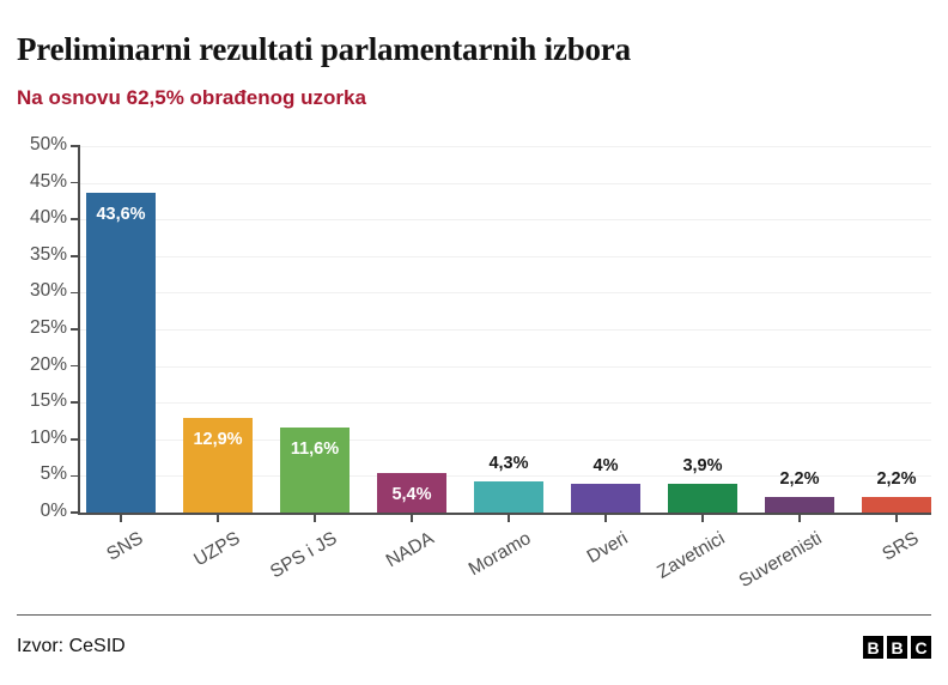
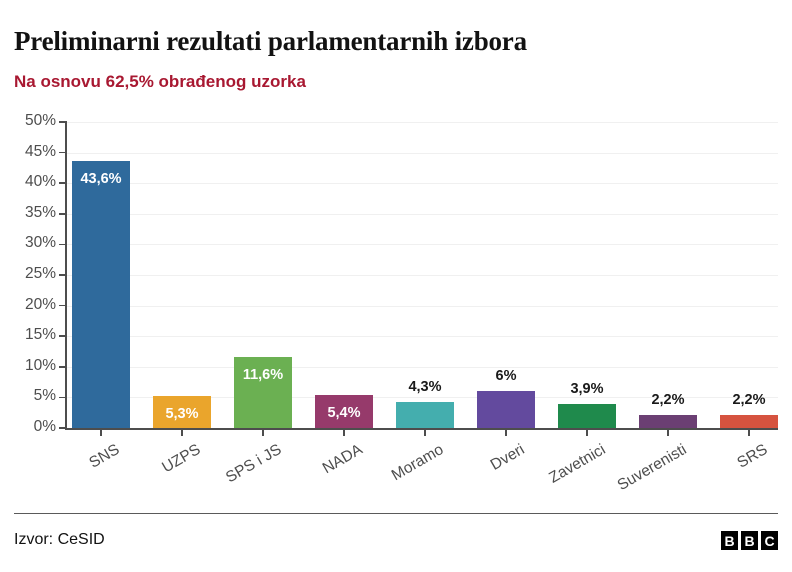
UZPS: 12,9% -> 5,3%
Dveri: 4% -> 6%
